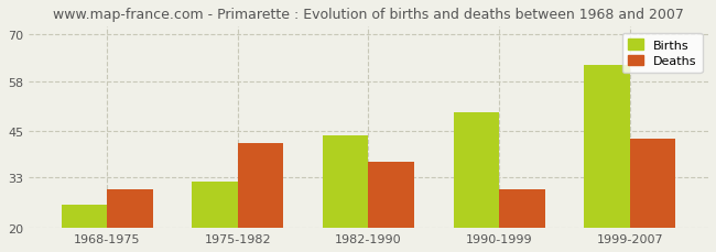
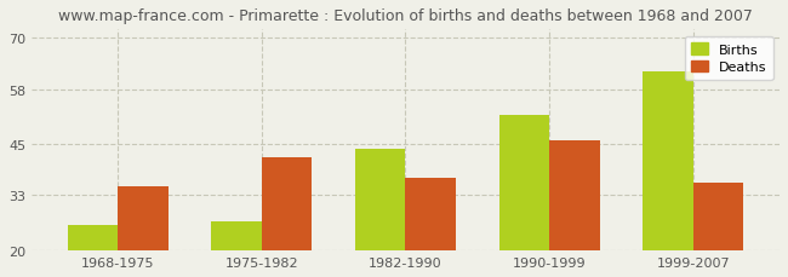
Deaths/1968-1975: 30 -> 35
Births/1975-1982: 32 -> 27
Births/1990-1999: 50 -> 52
Deaths/1990-1999: 30 -> 46
Deaths/1999-2007: 43 -> 36
